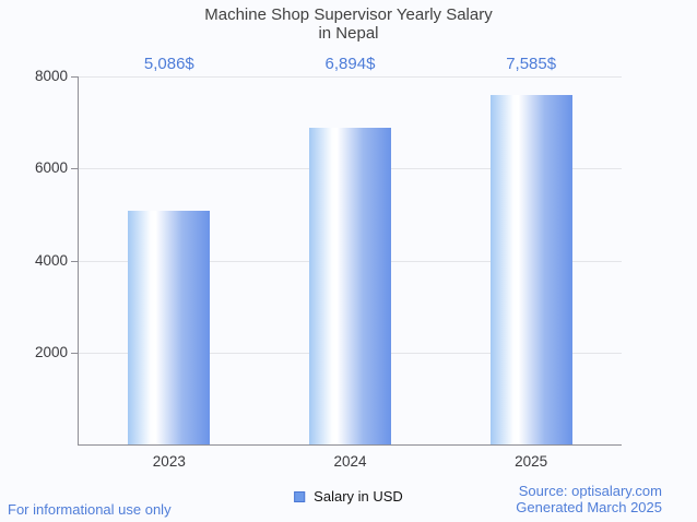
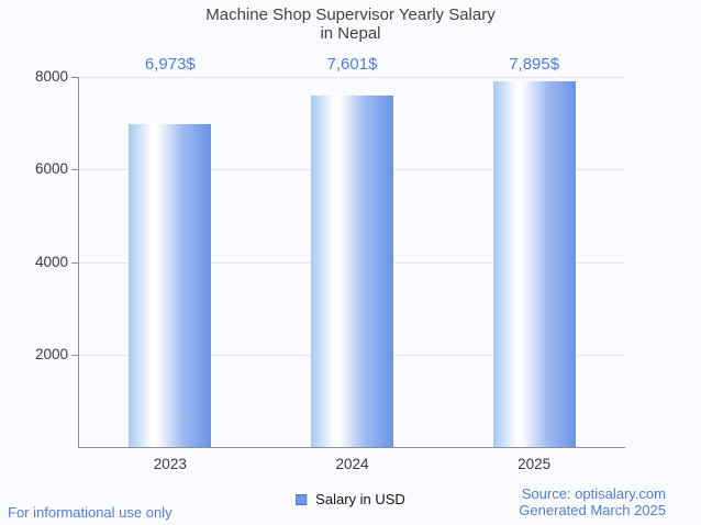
2023: 5,086 -> 6,973
2024: 6,894 -> 7,601
2025: 7,585 -> 7,895
